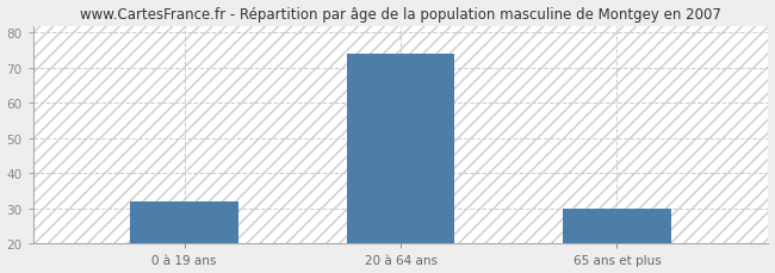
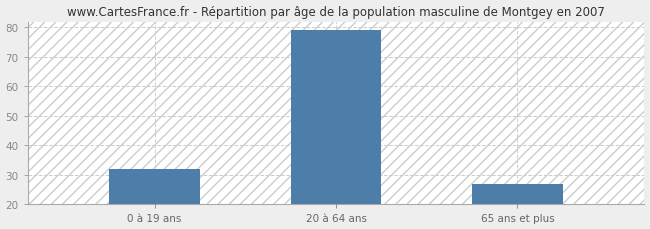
20 à 64 ans: 74 -> 79
65 ans et plus: 30 -> 27
